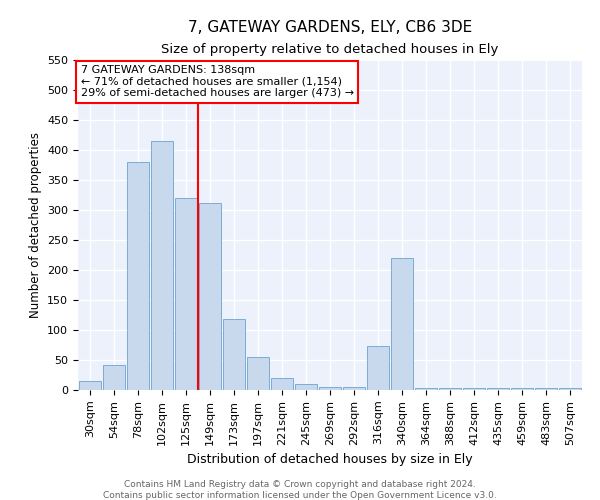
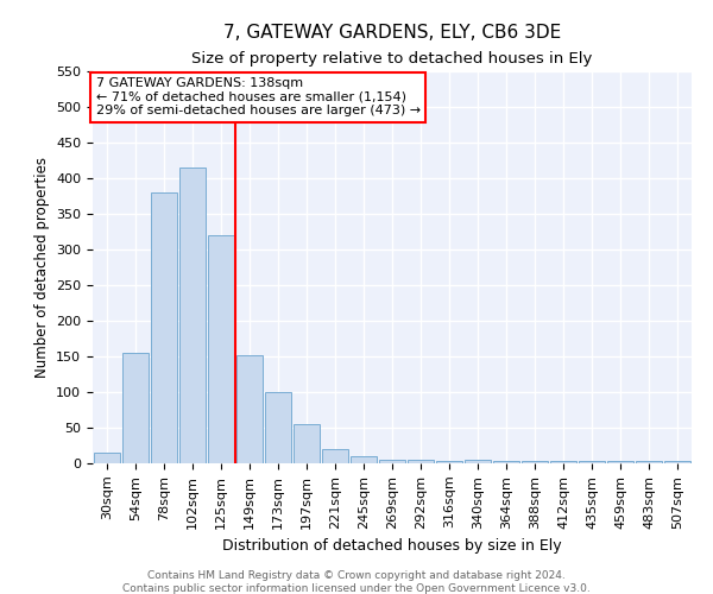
54sqm: 42 -> 155
149sqm: 312 -> 152
173sqm: 118 -> 100
316sqm: 74 -> 3
340sqm: 220 -> 5
